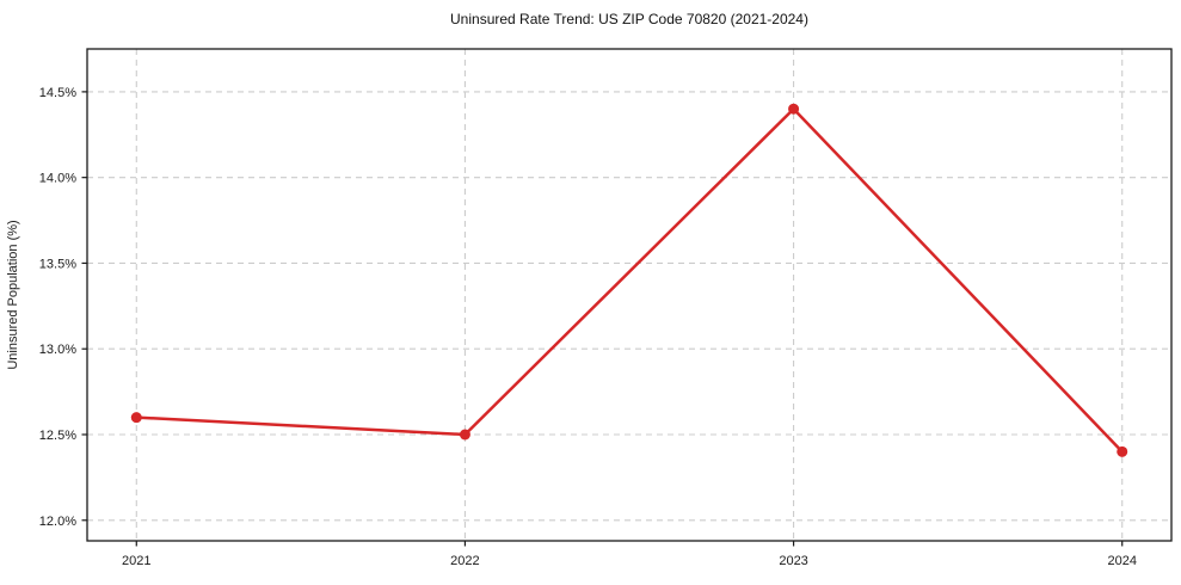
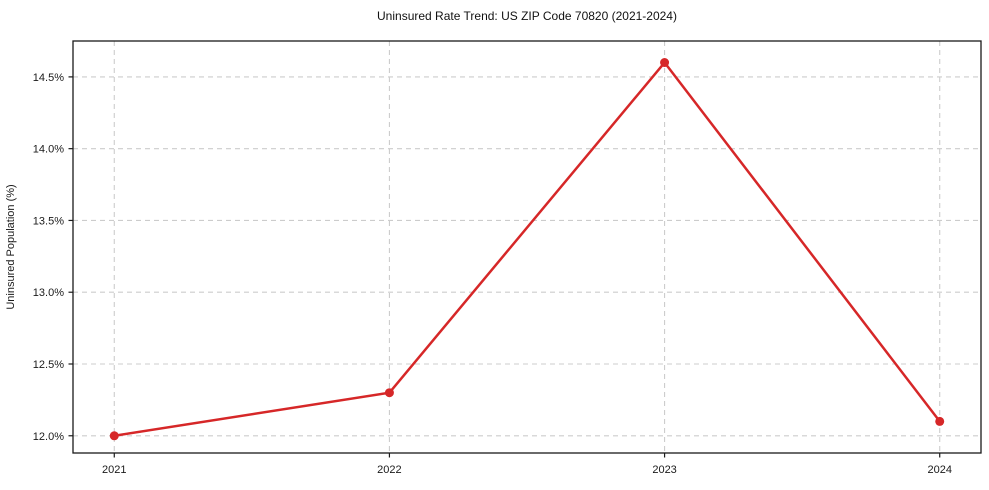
2021: 12.6% -> 12.0%
2022: 12.5% -> 12.3%
2023: 14.4% -> 14.6%
2024: 12.4% -> 12.1%
